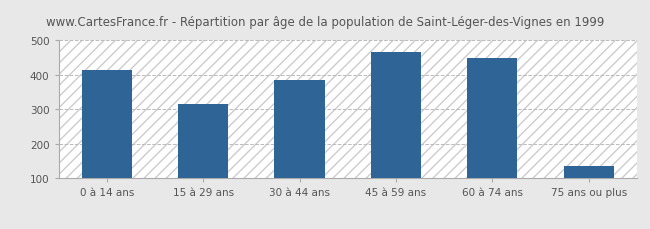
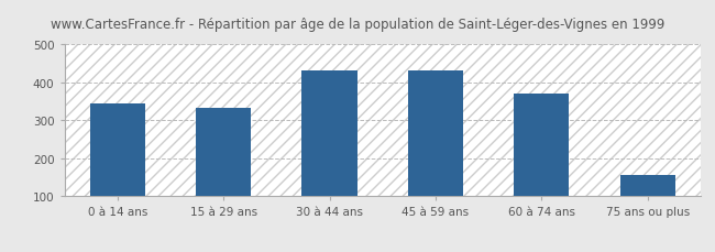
0 à 14 ans: 415 -> 345
15 à 29 ans: 315 -> 334
30 à 44 ans: 385 -> 432
45 à 59 ans: 465 -> 431
60 à 74 ans: 450 -> 370
75 ans ou plus: 135 -> 155
